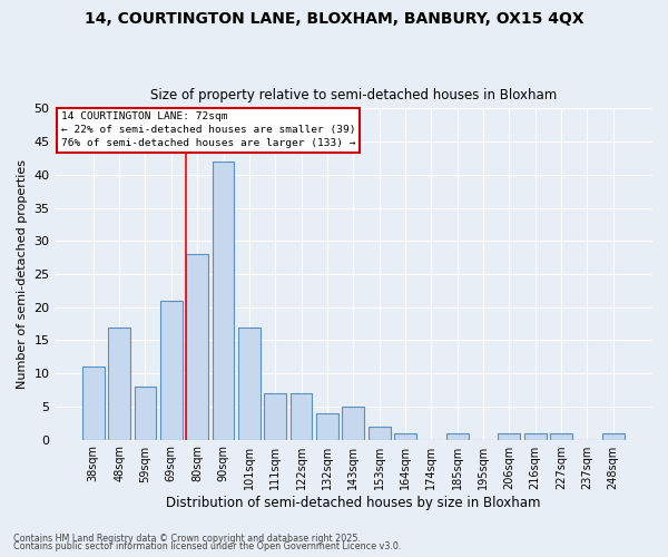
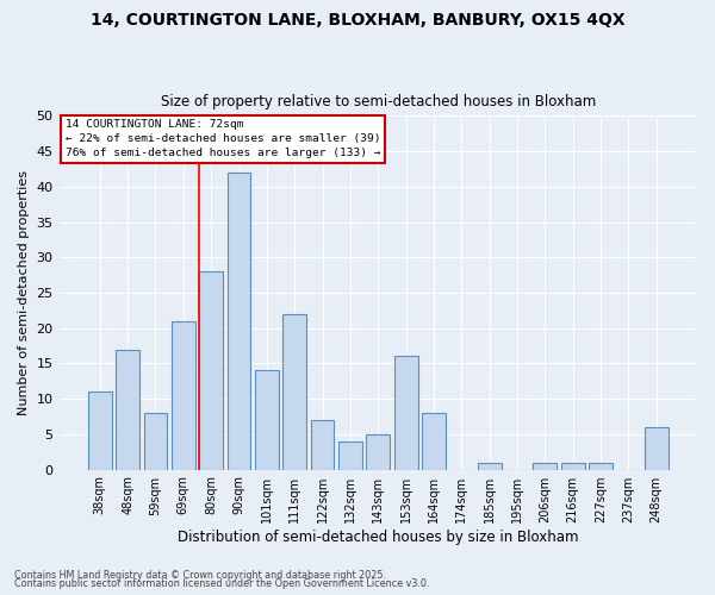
101sqm: 17 -> 14
111sqm: 7 -> 22
153sqm: 2 -> 16
164sqm: 1 -> 8
248sqm: 1 -> 6
